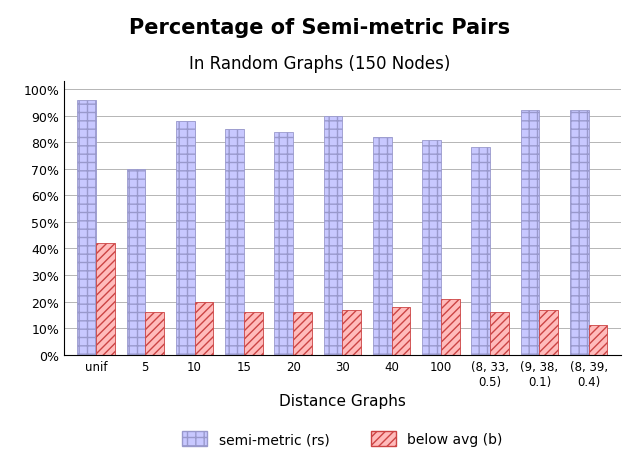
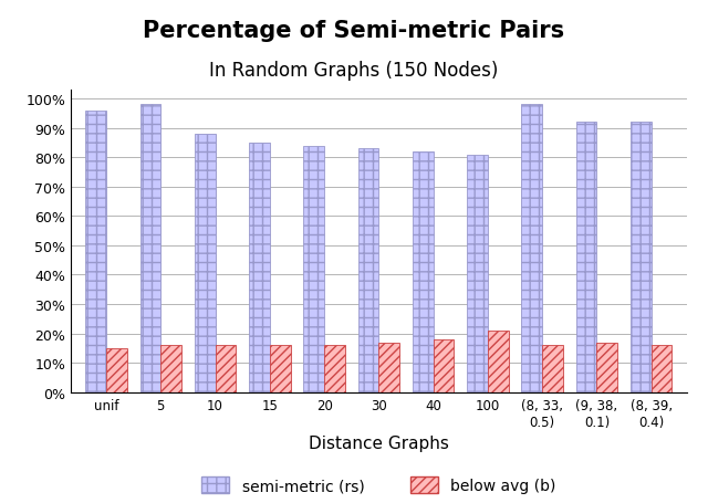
below avg (b)/unif: 42% -> 15%
semi-metric (rs)/5: 70% -> 98%
below avg (b)/10: 20% -> 16%
semi-metric (rs)/30: 90% -> 83%
semi-metric (rs)/(8, 33, 0.5): 78% -> 98%
below avg (b)/(8, 39, 0.4): 11% -> 16%
